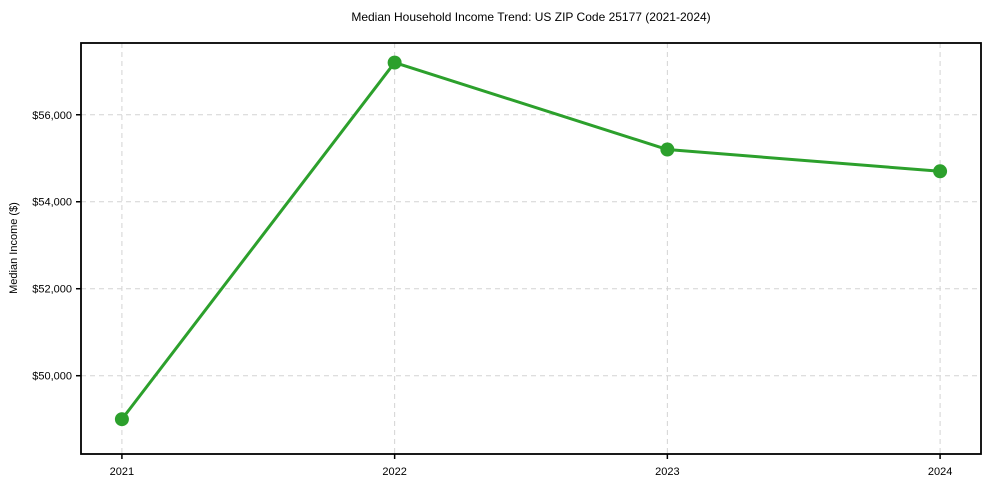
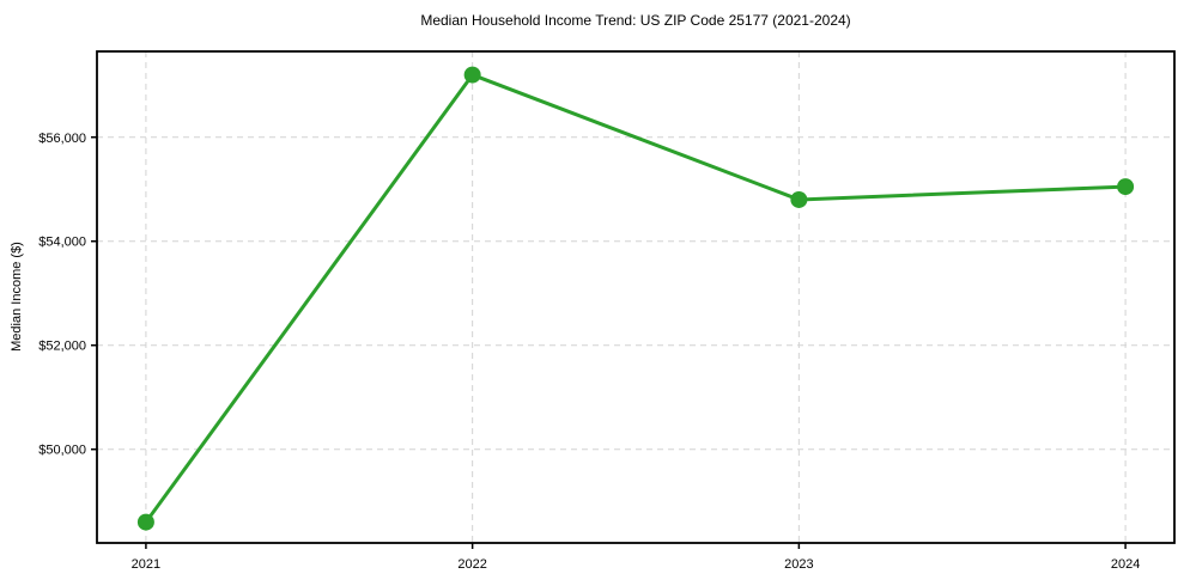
2021: $49000 -> $48600
2023: $55200 -> $54800
2024: $54700 -> $55000
